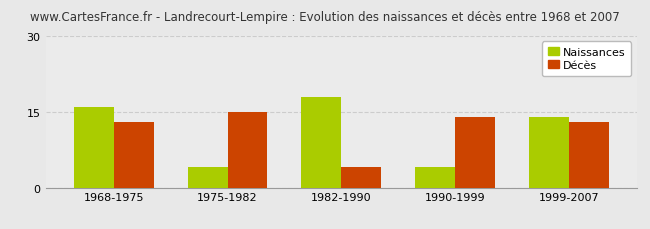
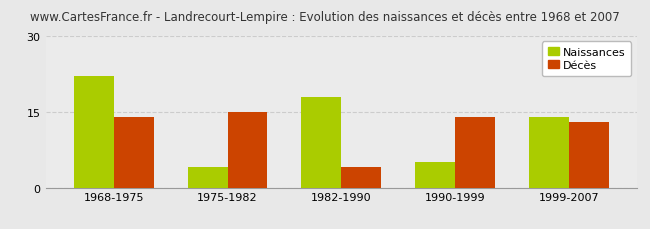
Naissances/1968-1975: 16 -> 22
Décès/1968-1975: 13 -> 14
Naissances/1990-1999: 4 -> 5
